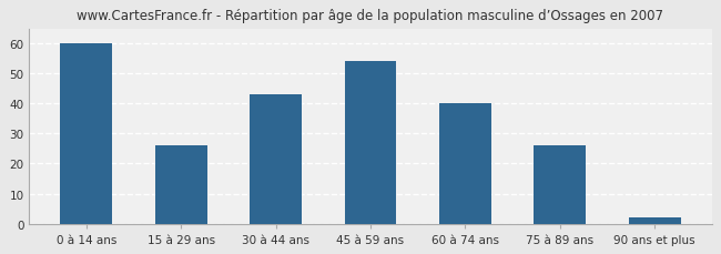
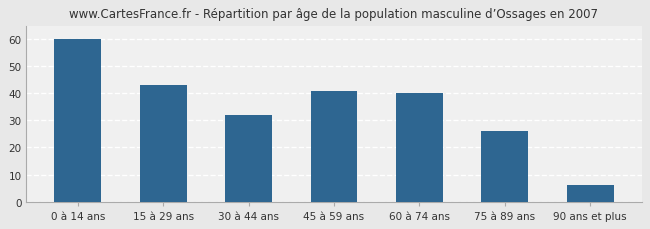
15 à 29 ans: 26 -> 43
30 à 44 ans: 43 -> 32
45 à 59 ans: 54 -> 41
90 ans et plus: 2 -> 6
